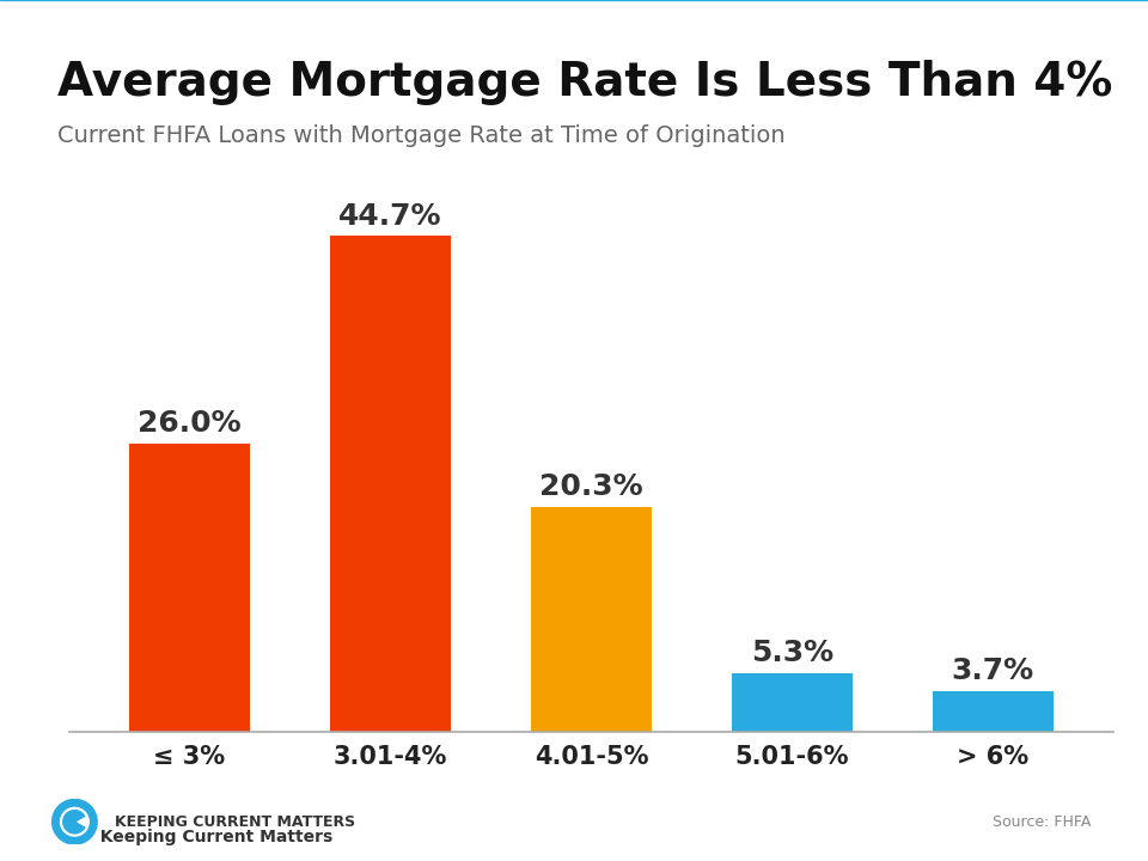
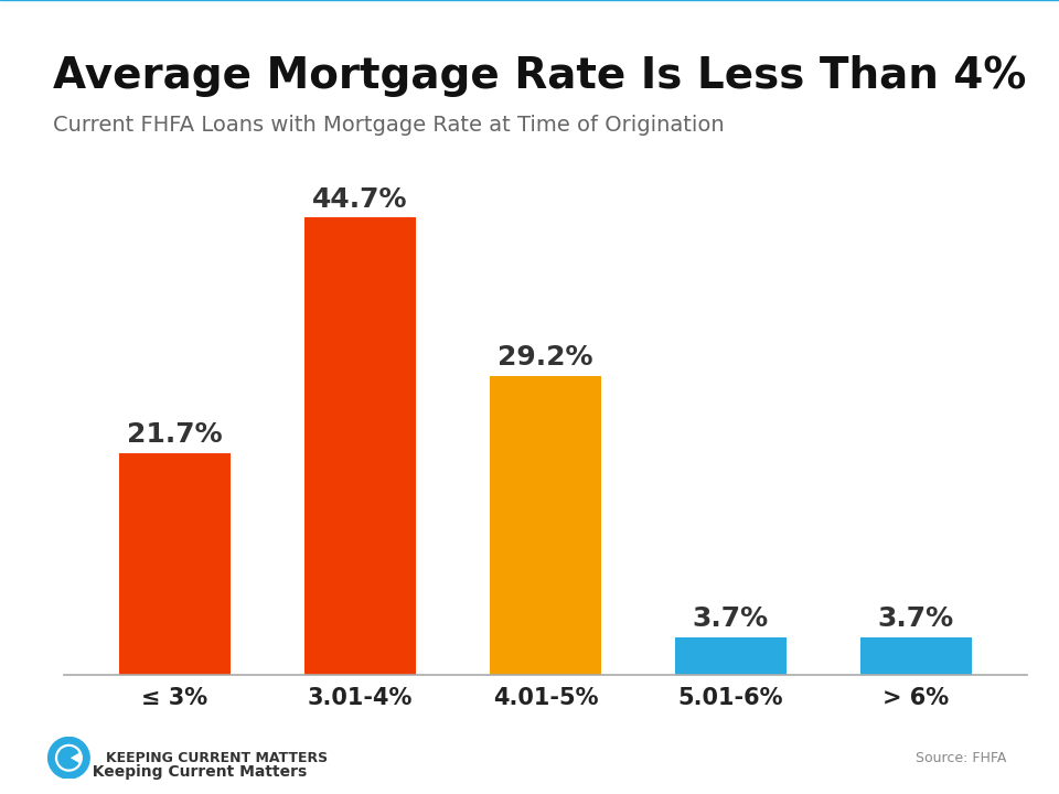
≤ 3%: 26.0% -> 21.7%
4.01-5%: 20.3% -> 29.2%
5.01-6%: 5.3% -> 3.7%
